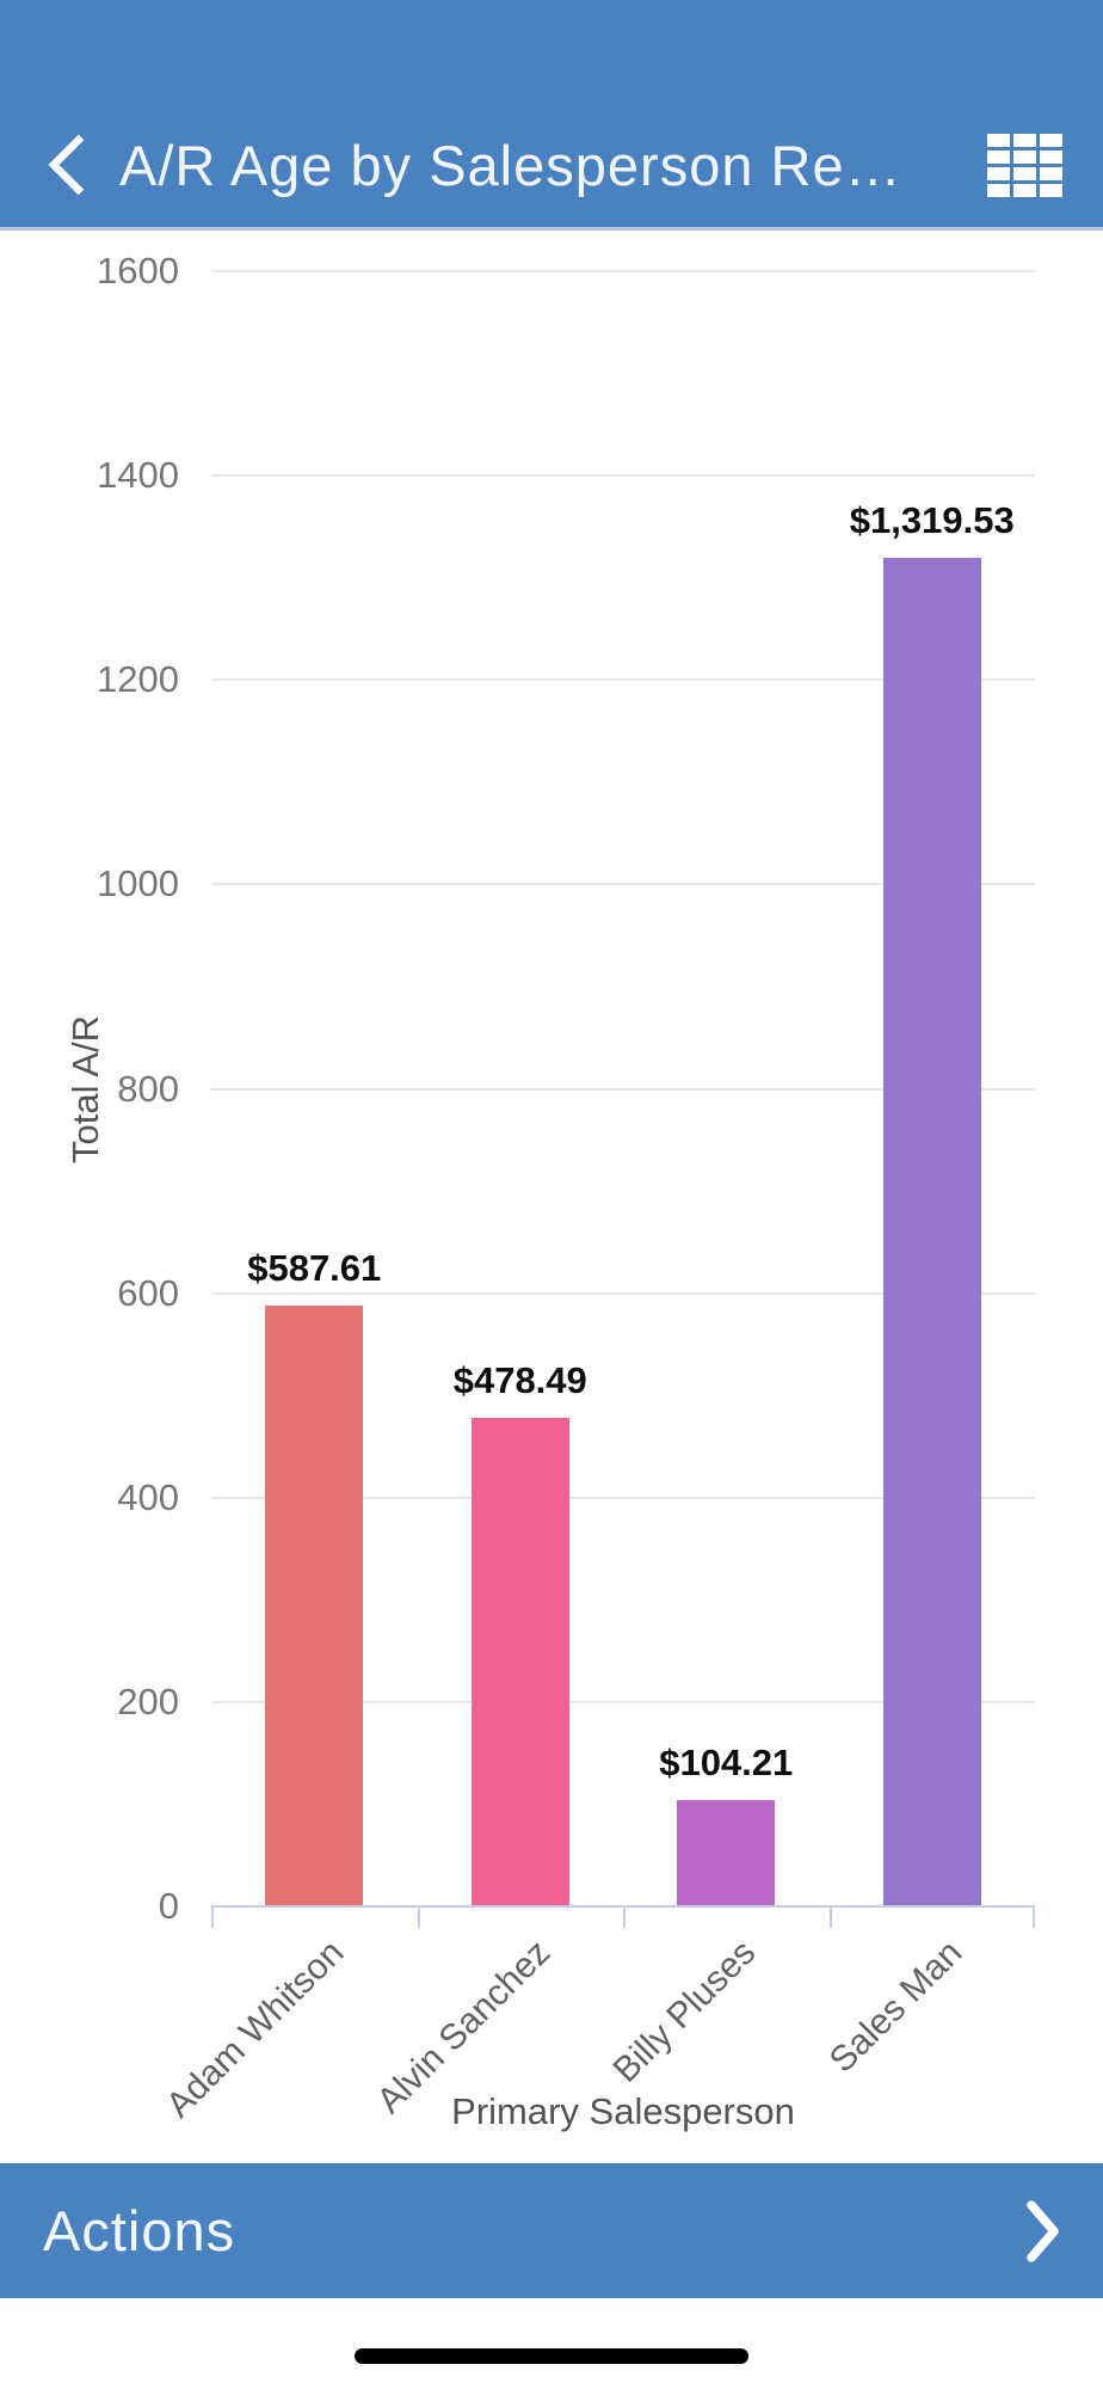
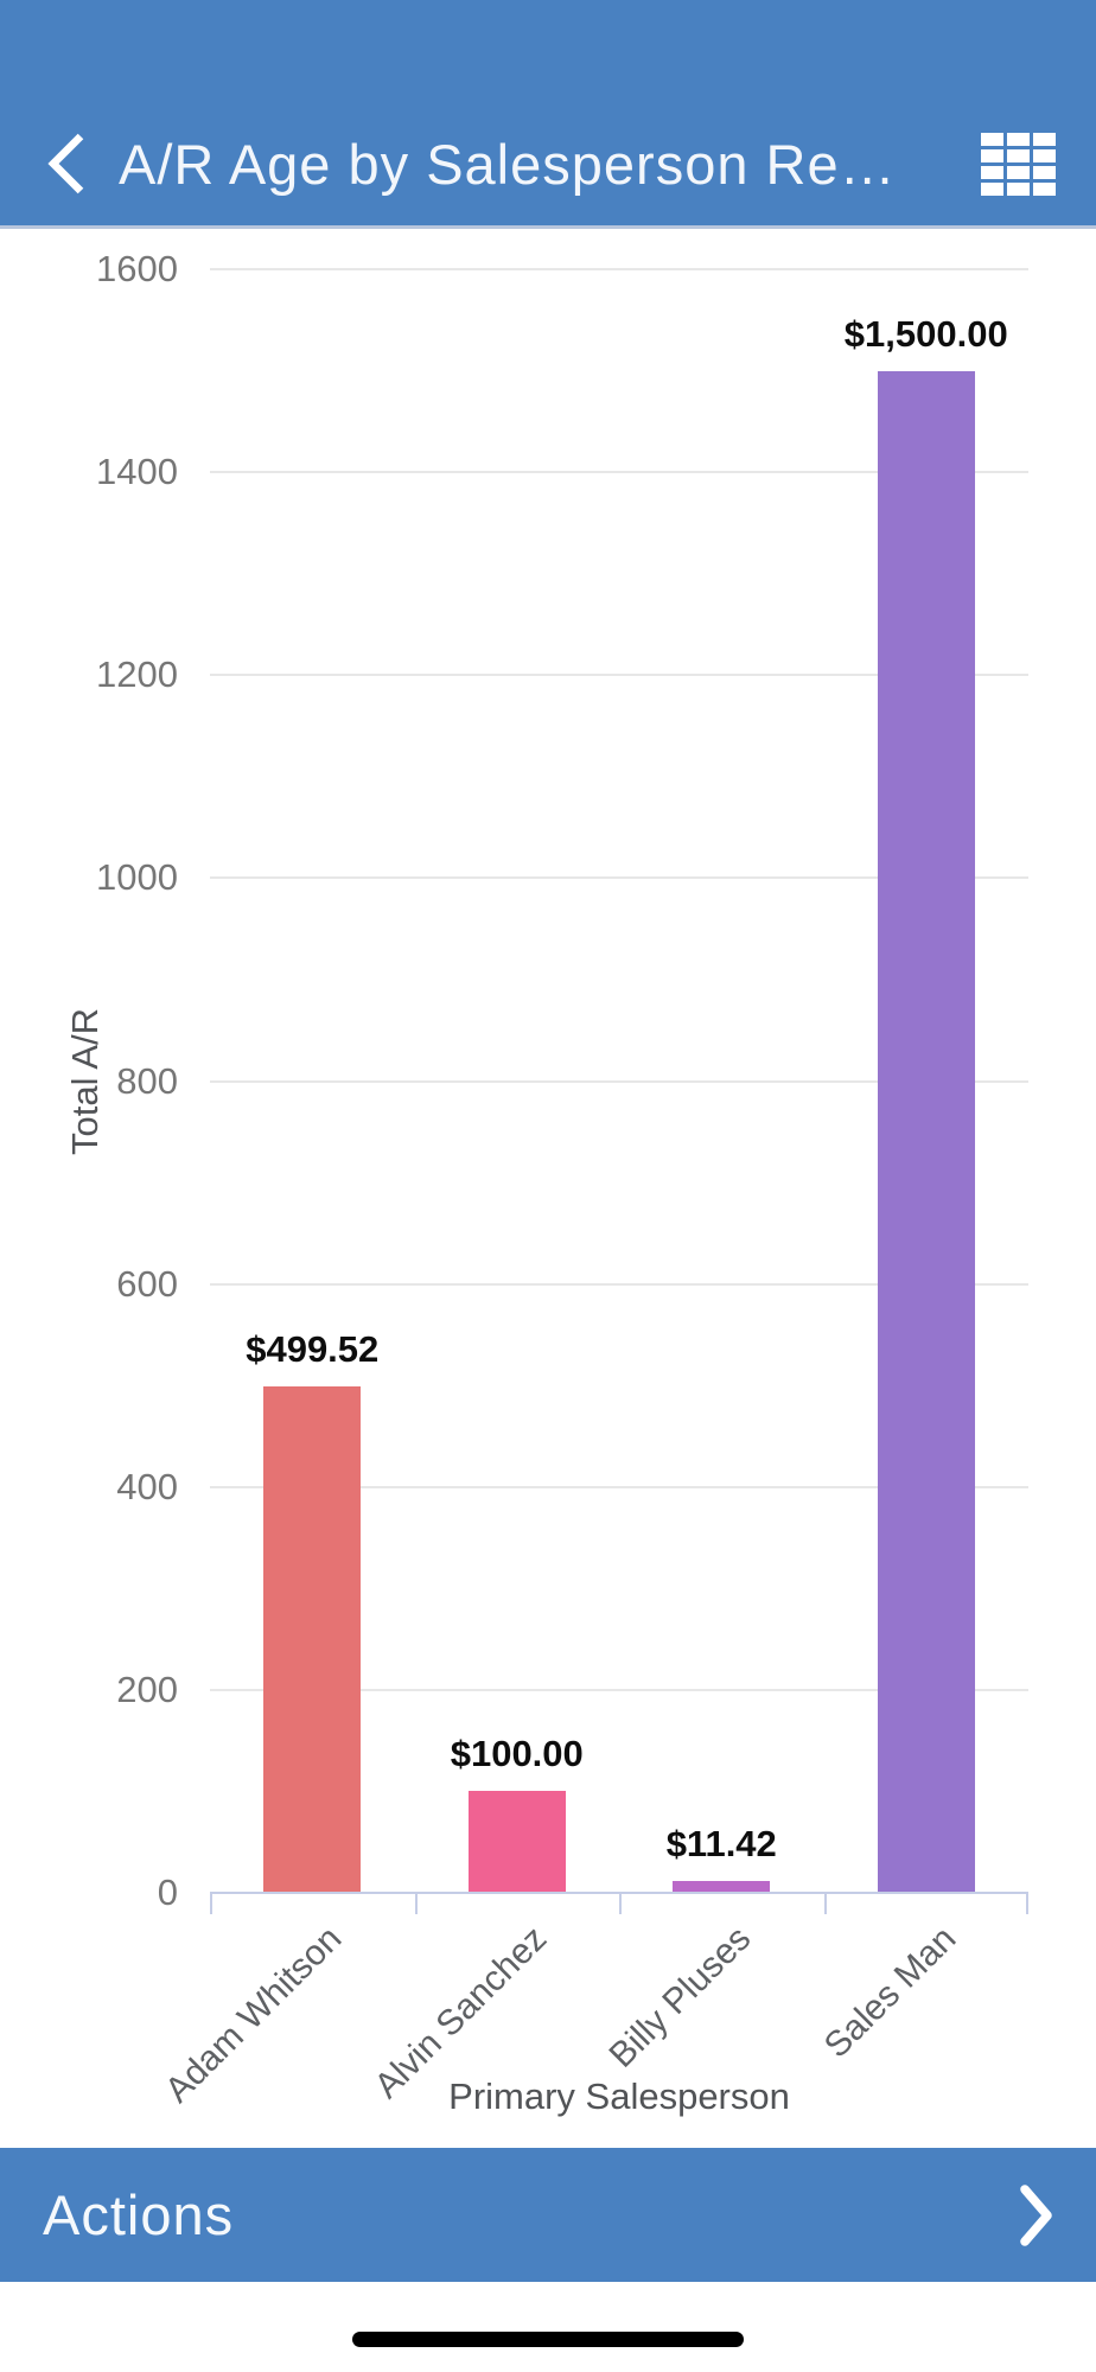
Adam Whitson: $587.61 -> $499.52
Alvin Sanchez: $478.49 -> $100.00
Billy Pluses: $104.21 -> $11.42
Sales Man: $1,319.53 -> $1,500.00
